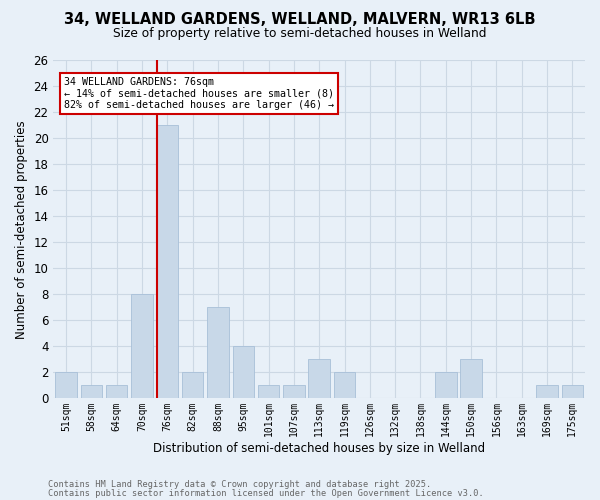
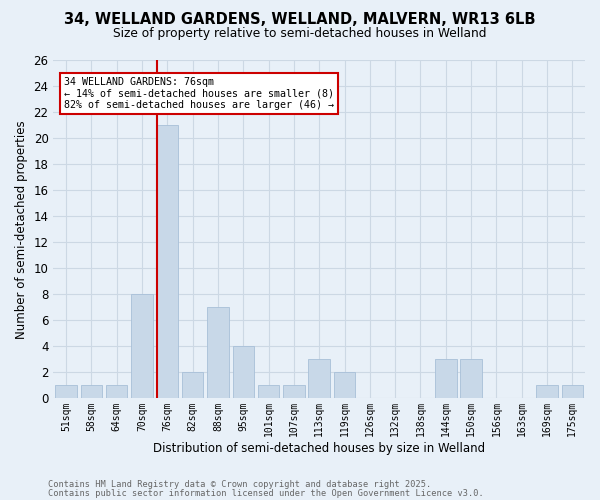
51sqm: 2 -> 1
144sqm: 2 -> 3
